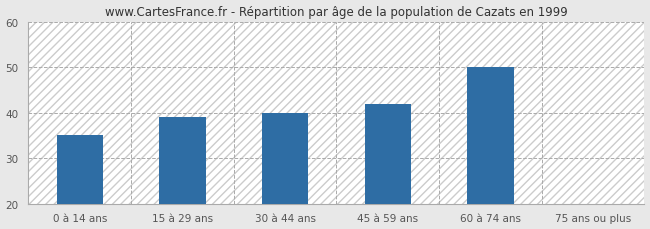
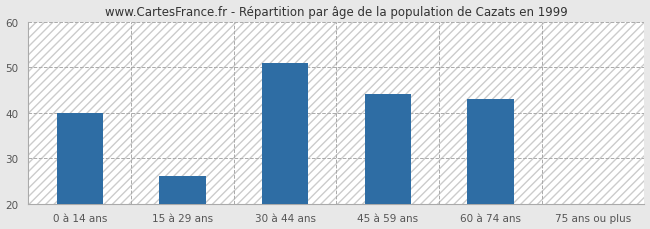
0 à 14 ans: 35 -> 40
15 à 29 ans: 39 -> 26
30 à 44 ans: 40 -> 51
45 à 59 ans: 42 -> 44
60 à 74 ans: 50 -> 43
